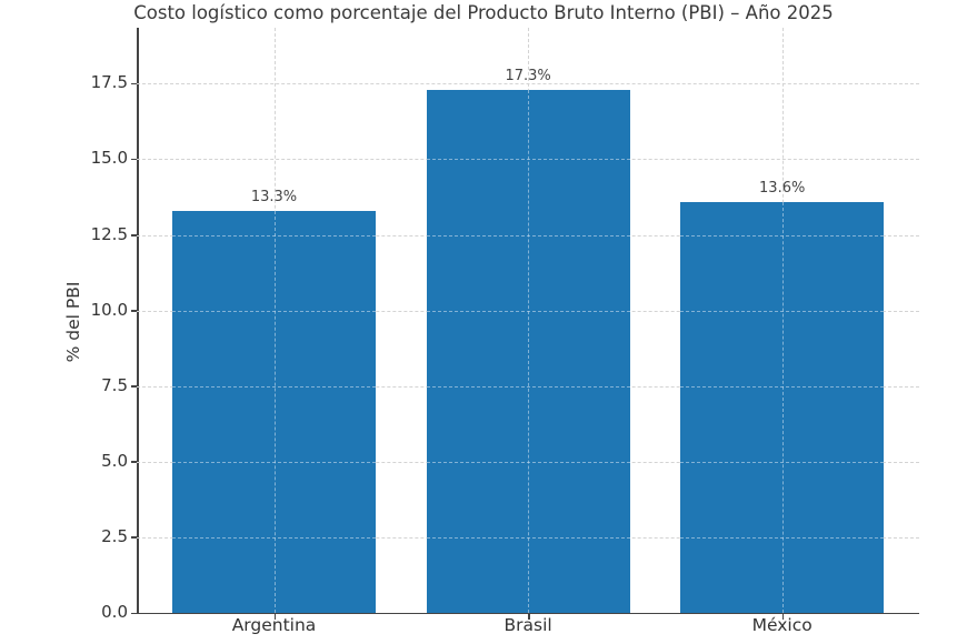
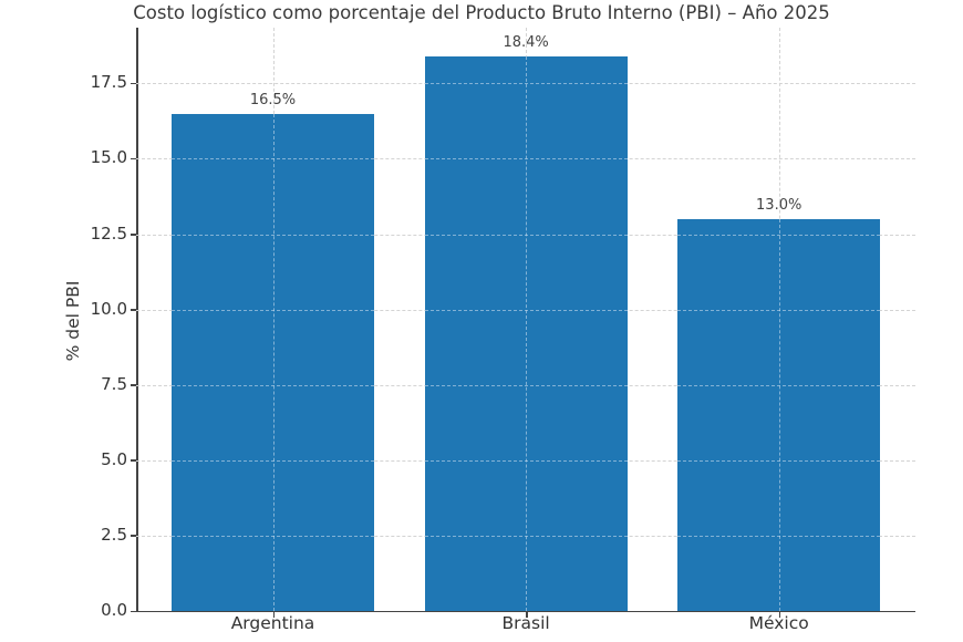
Argentina: 13.3% -> 16.5%
Brasil: 17.3% -> 18.4%
México: 13.6% -> 13.0%
